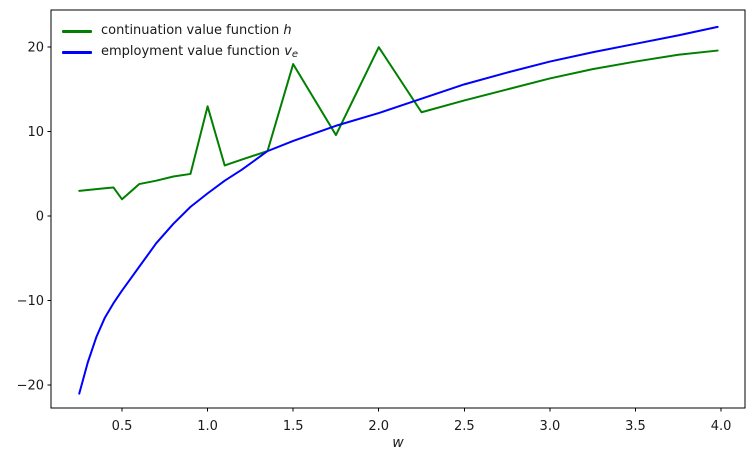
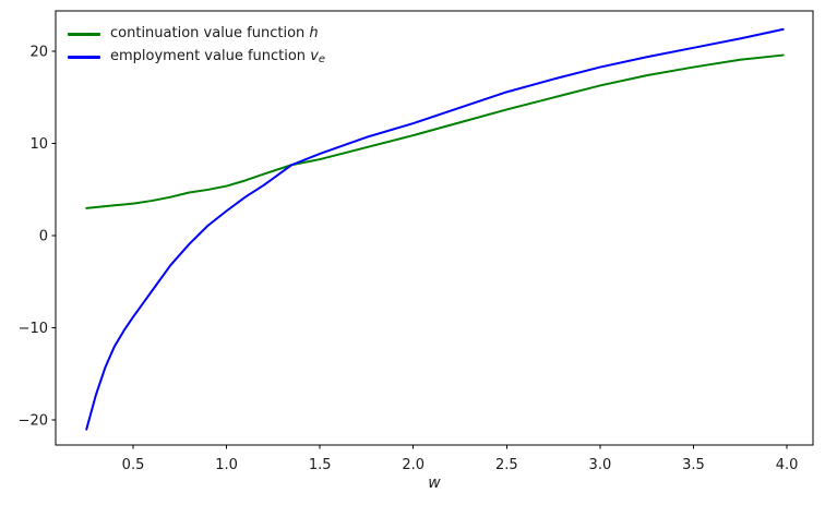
continuation value function h/0.5: 2 -> 4
continuation value function h/1.0: 13 -> 5
continuation value function h/1.5: 18 -> 8
continuation value function h/2.0: 20 -> 11
